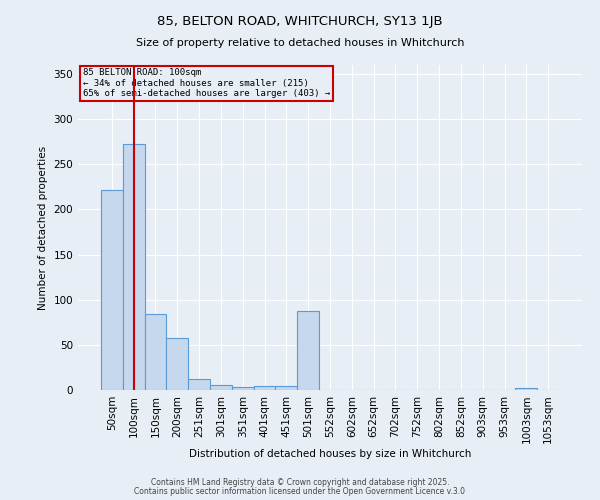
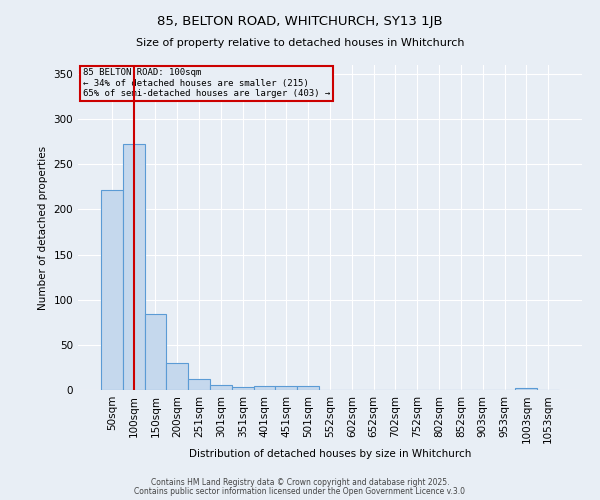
200sqm: 58 -> 30
501sqm: 88 -> 4
